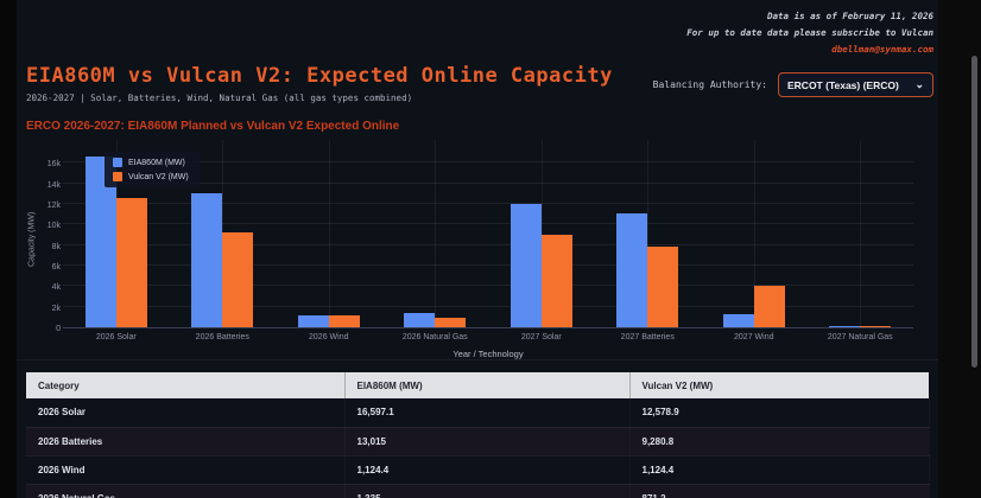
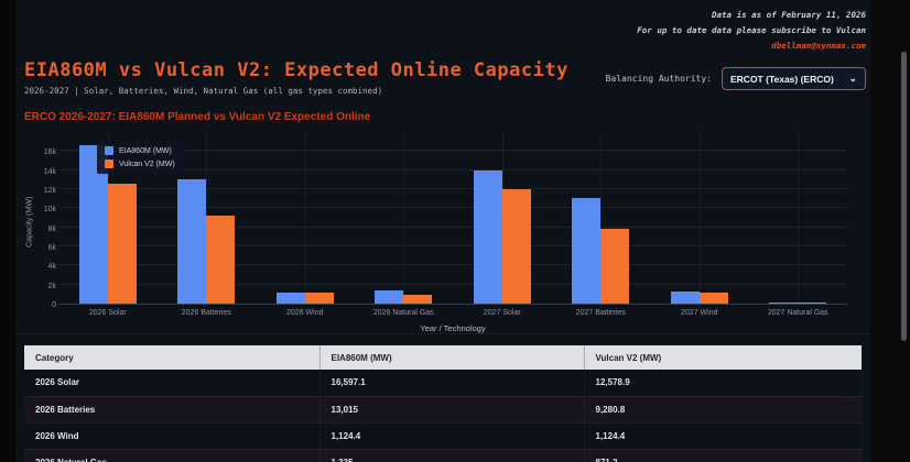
EIA860M (MW)/2027 Solar: 12k -> 14k
Vulcan V2 (MW)/2027 Solar: 9k -> 12k
Vulcan V2 (MW)/2027 Wind: 4k -> 1k
